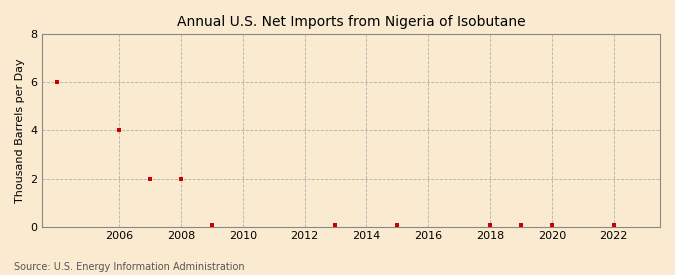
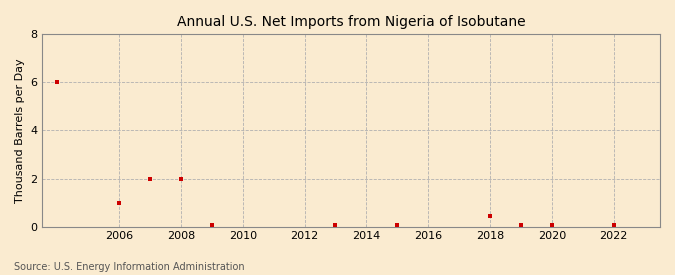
2006: 4.00 -> 1.00
2018: 0.05 -> 0.45
